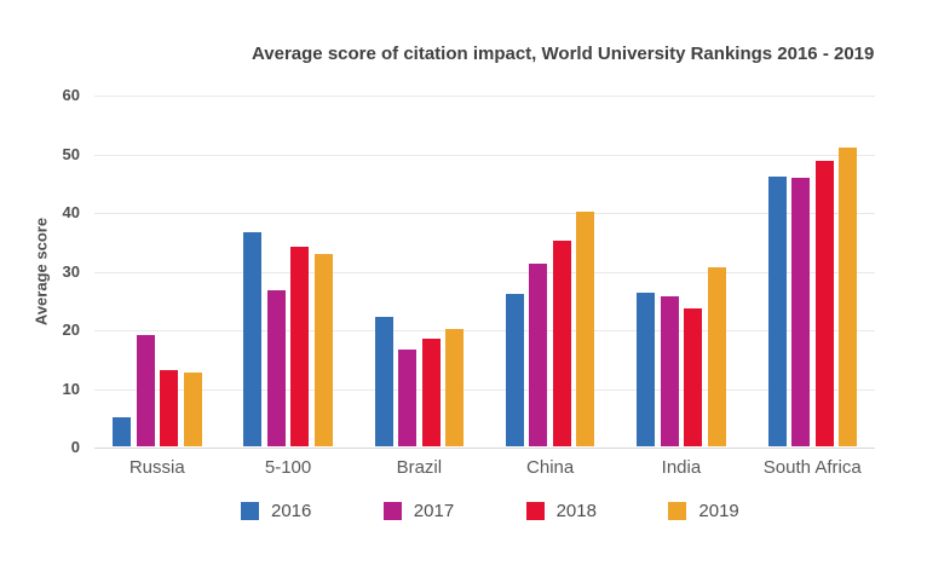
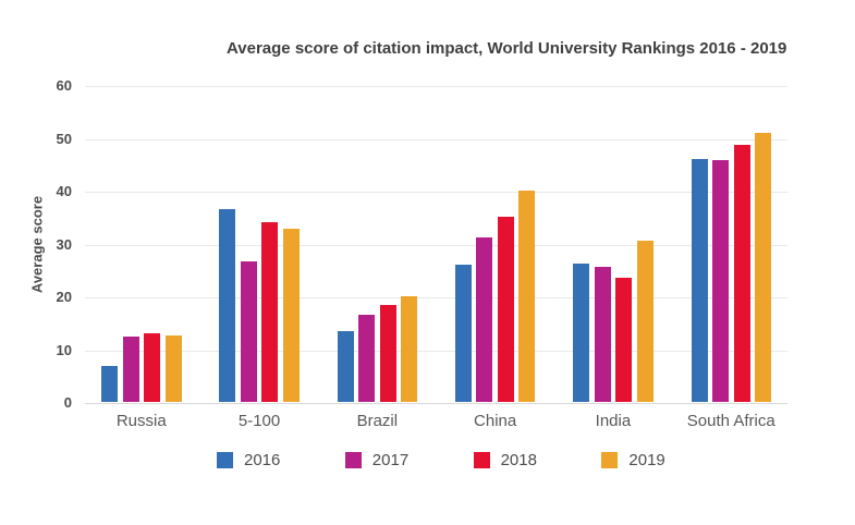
2016/Russia: 5 -> 7
2017/Russia: 19 -> 12
2016/Brazil: 22 -> 14
